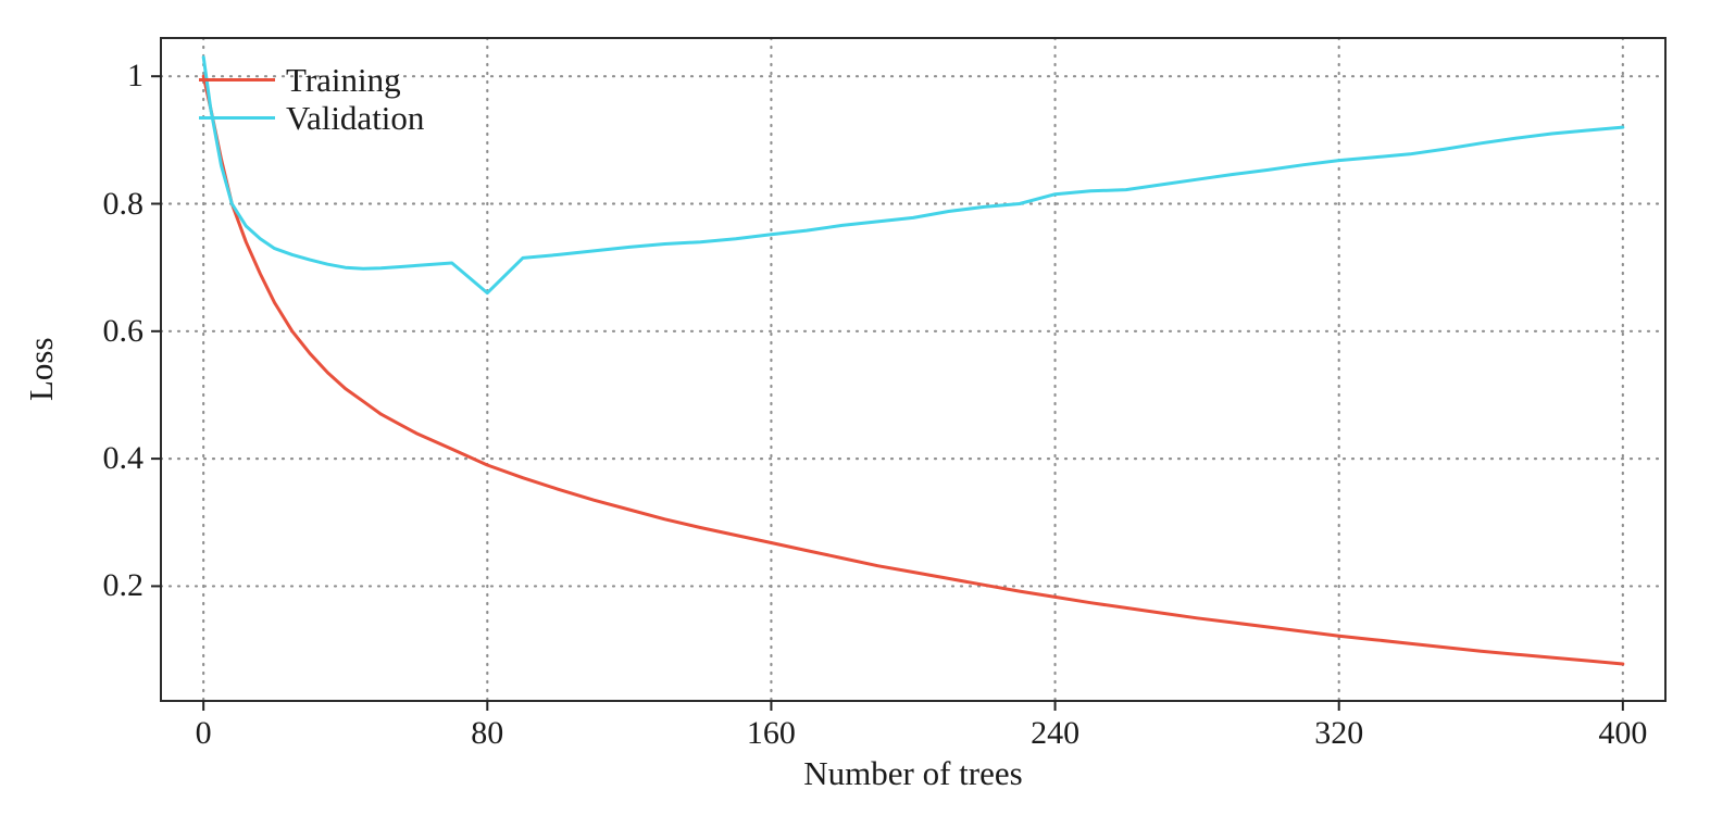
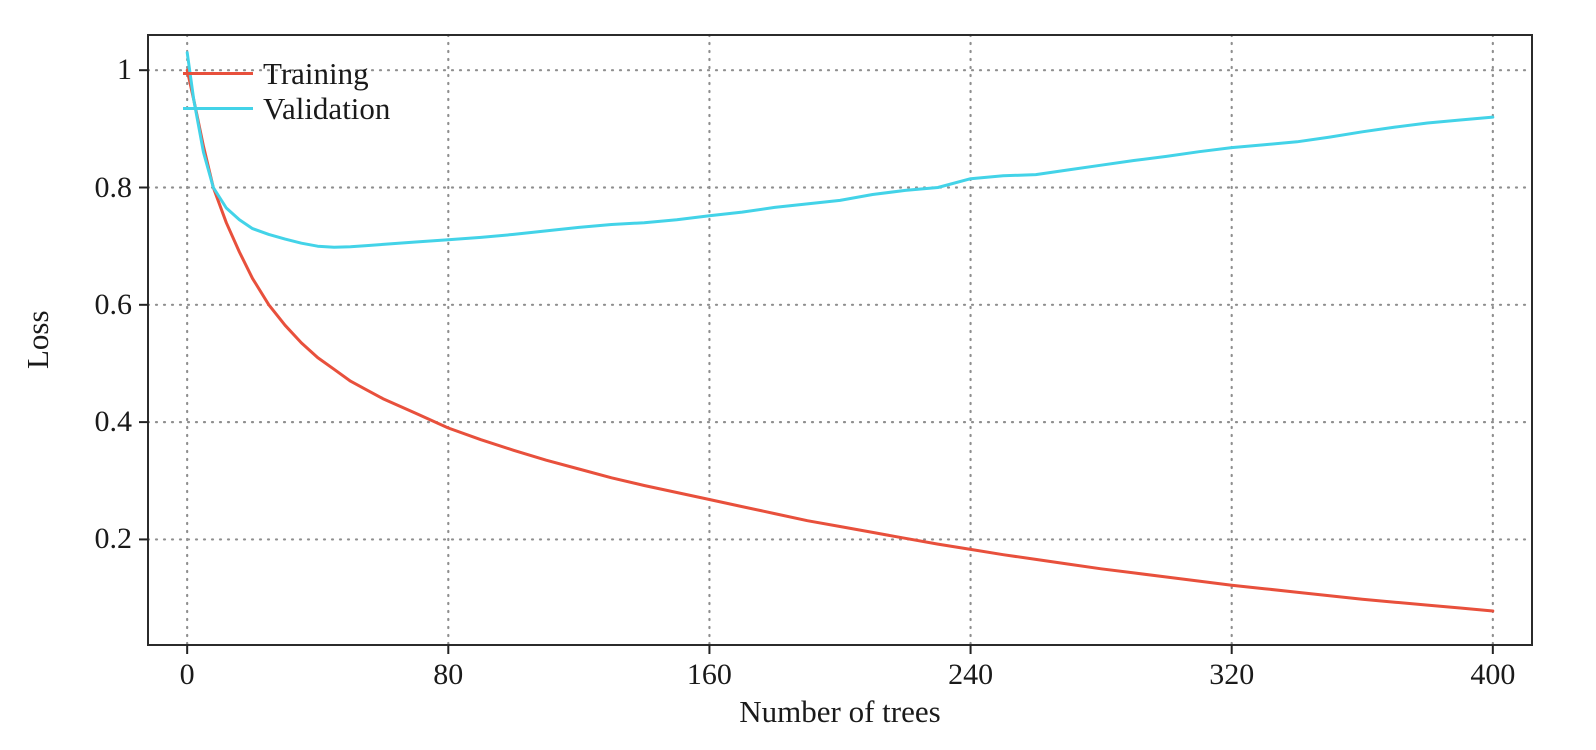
Validation/80: 0.66 -> 0.71
